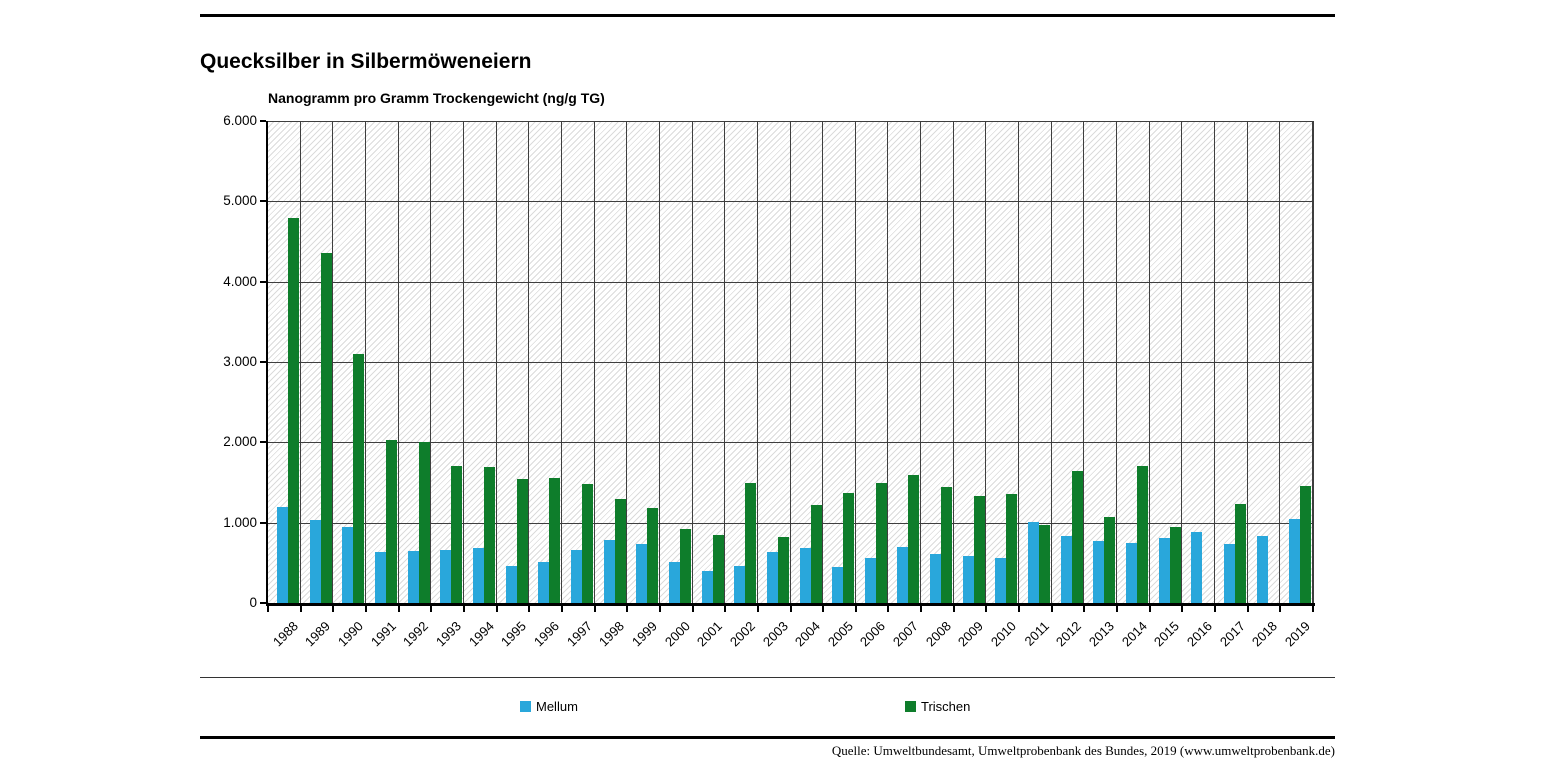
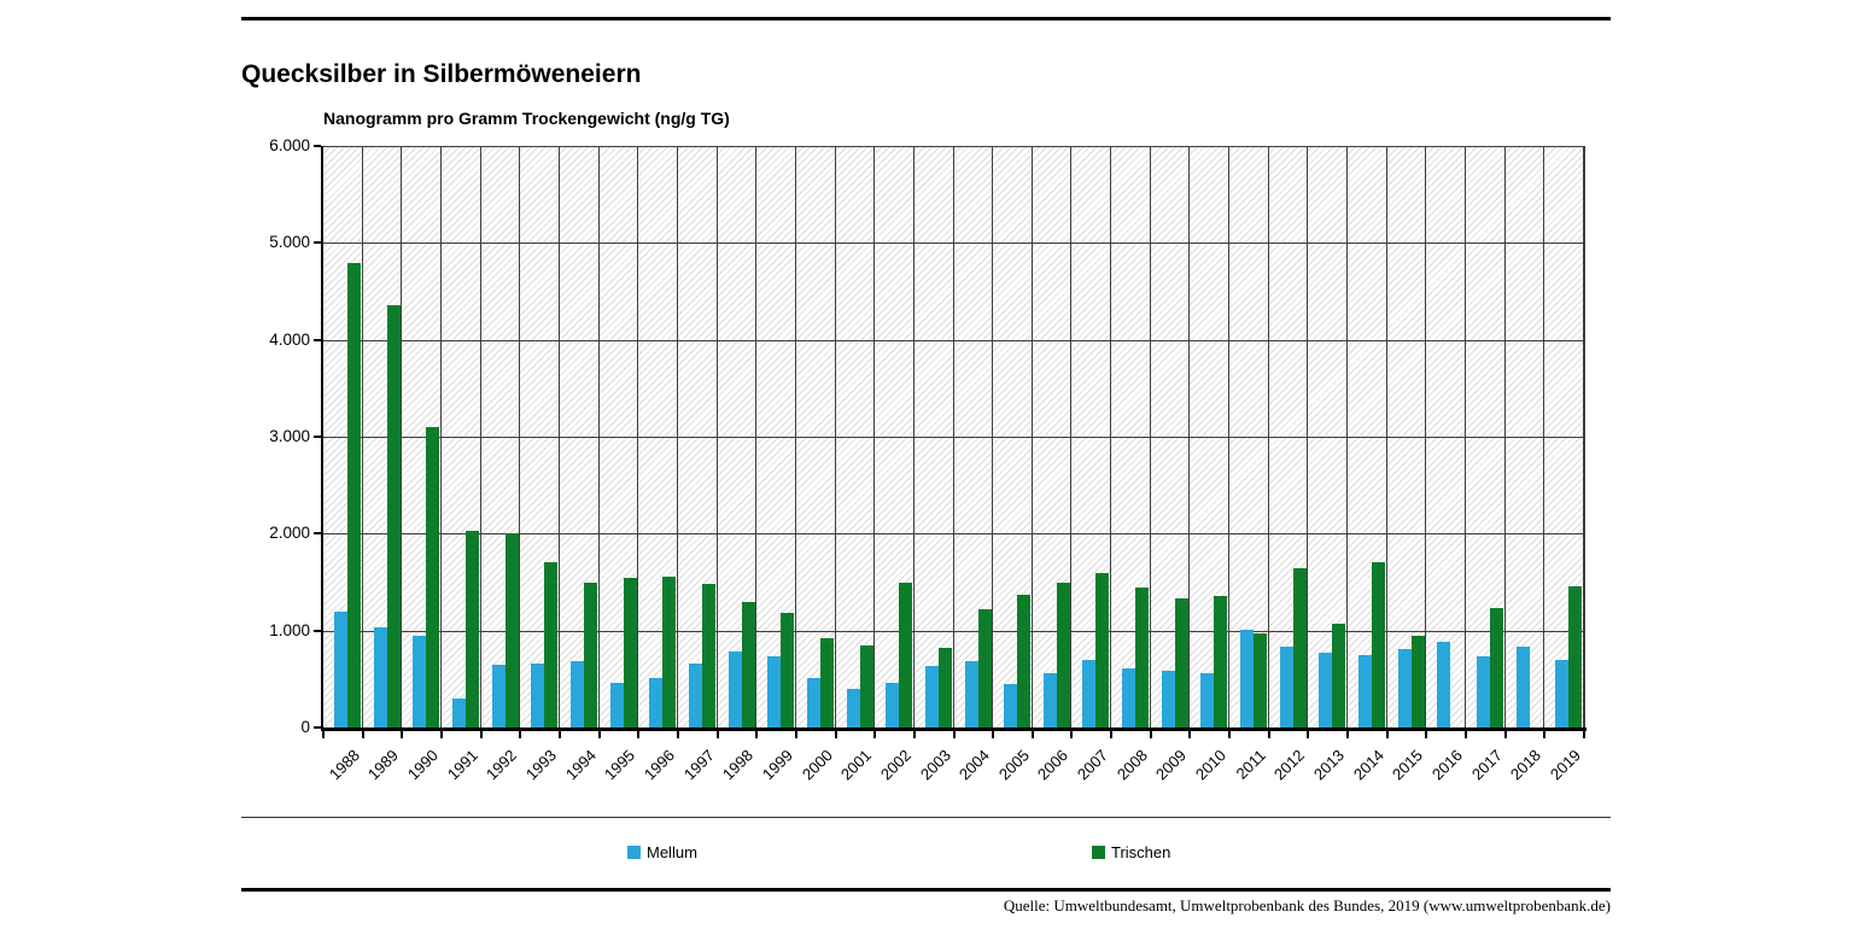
Mellum/1991: 600 -> 300
Trischen/1994: 1700 -> 1500
Mellum/2019: 1000 -> 700
